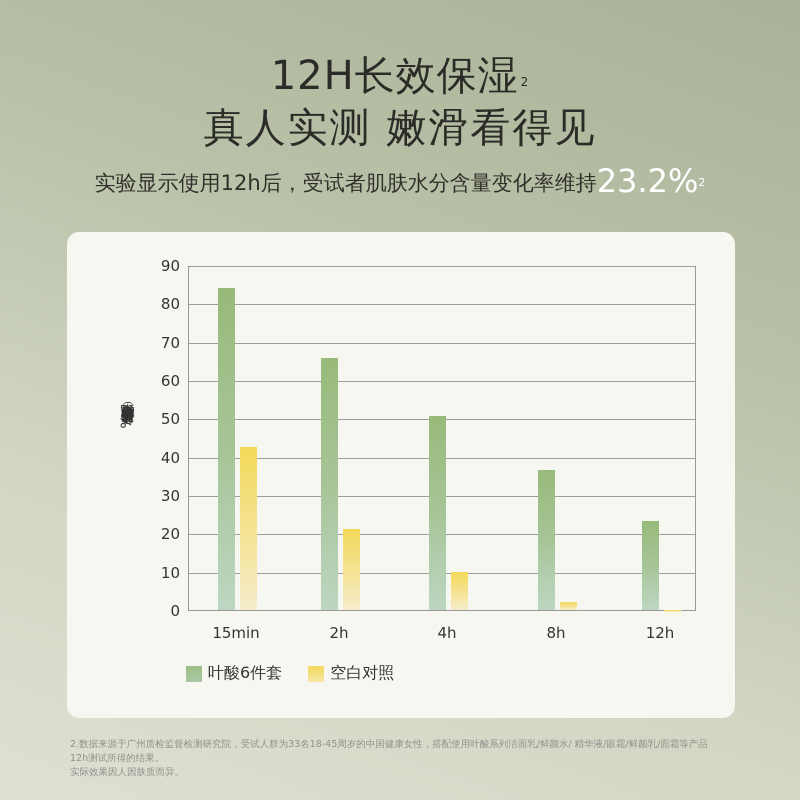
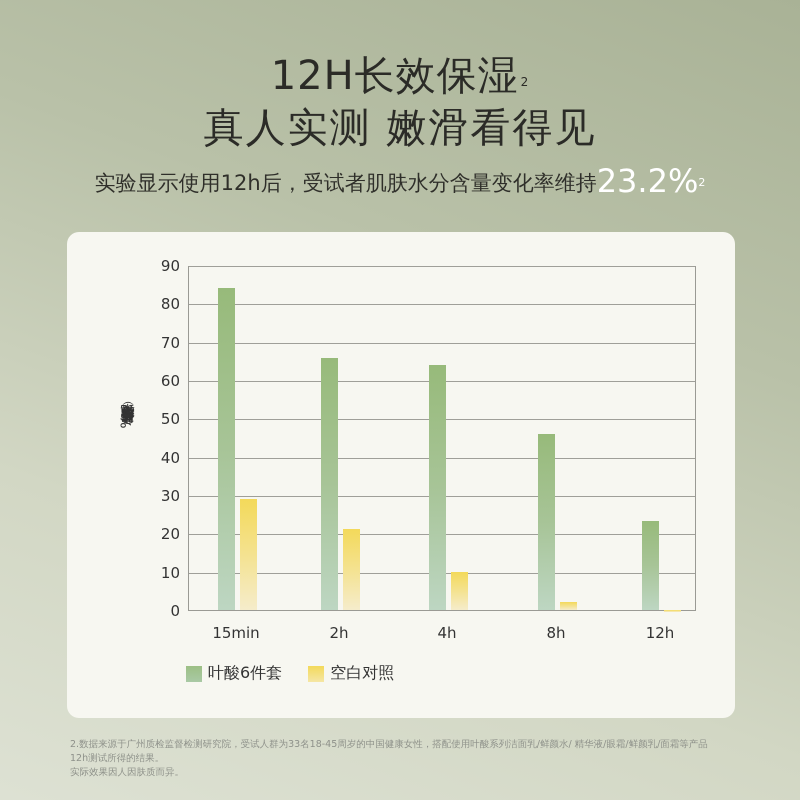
空白对照/15min: 43 -> 29
叶酸6件套/4h: 51 -> 64
叶酸6件套/8h: 37 -> 46
